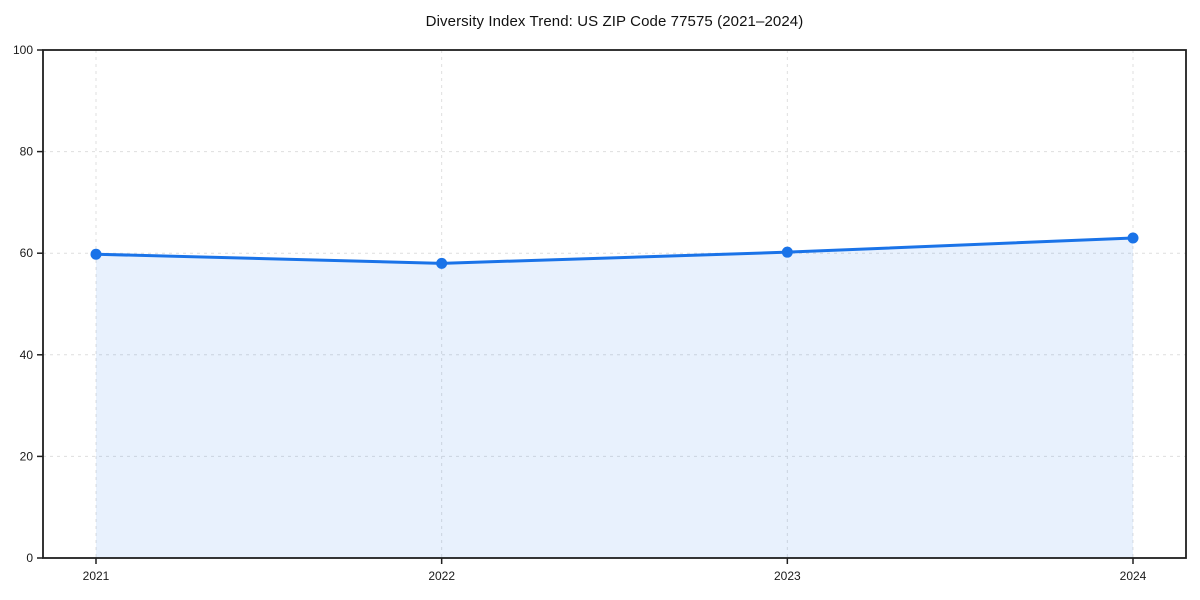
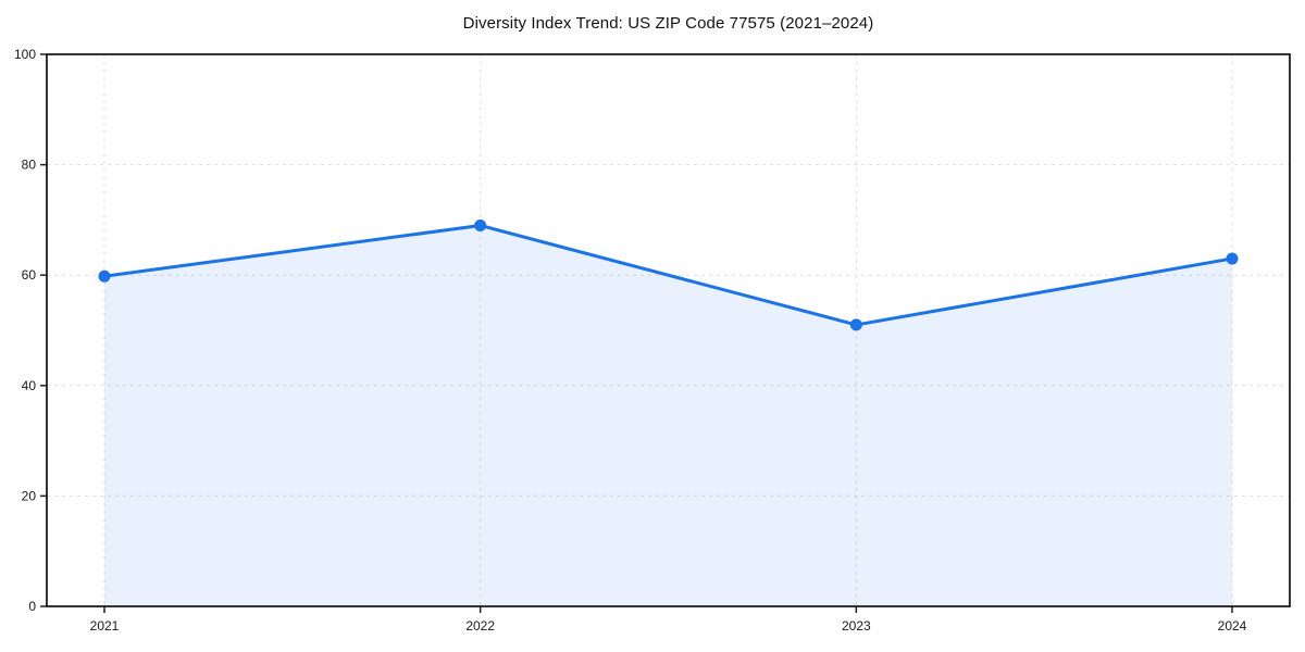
2022: 58 -> 69
2023: 60 -> 51
